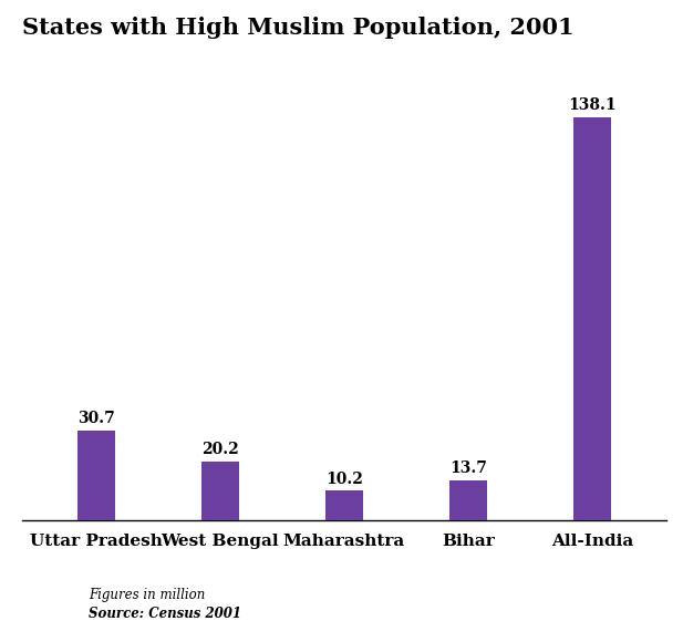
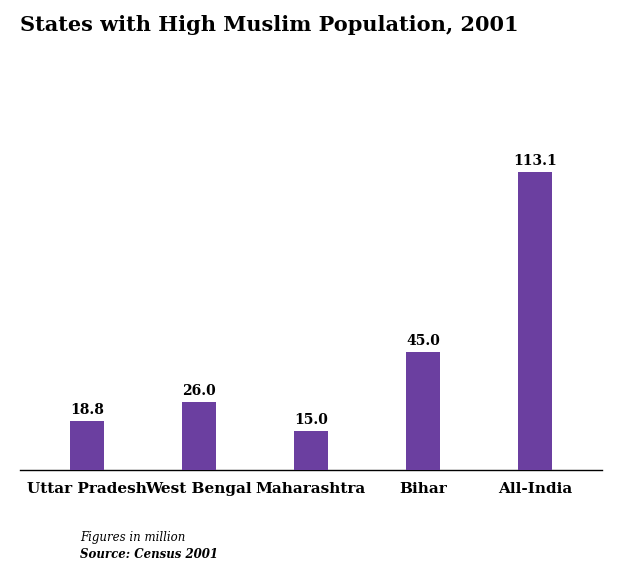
Uttar Pradesh: 30.7 -> 18.8
West Bengal: 20.2 -> 26.0
Maharashtra: 10.2 -> 15.0
Bihar: 13.7 -> 45.0
All-India: 138.1 -> 113.1
